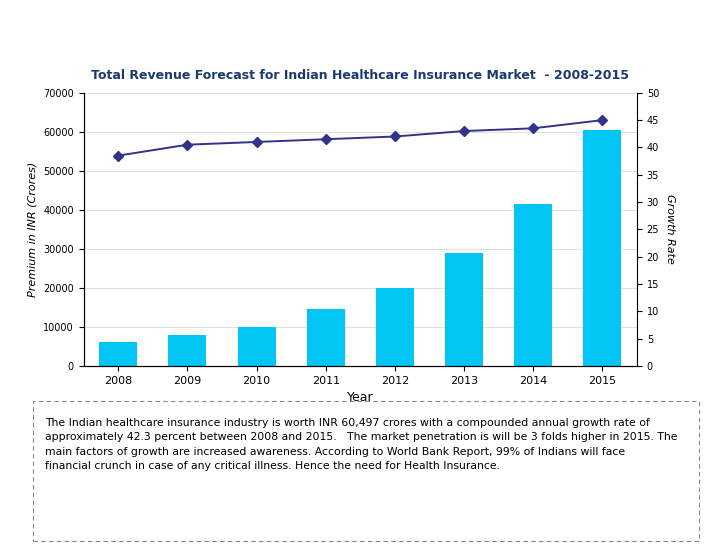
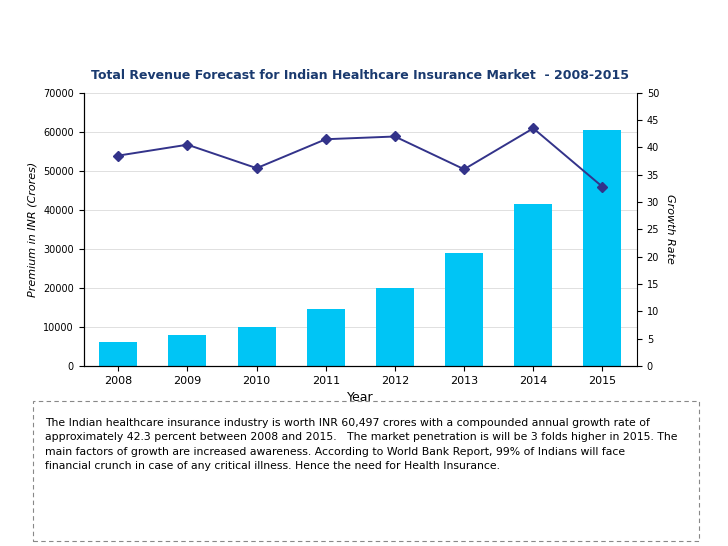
Growth Rate/2010: 41.0 -> 36.2
Growth Rate/2013: 43.0 -> 36.0
Growth Rate/2015: 45.0 -> 32.8
